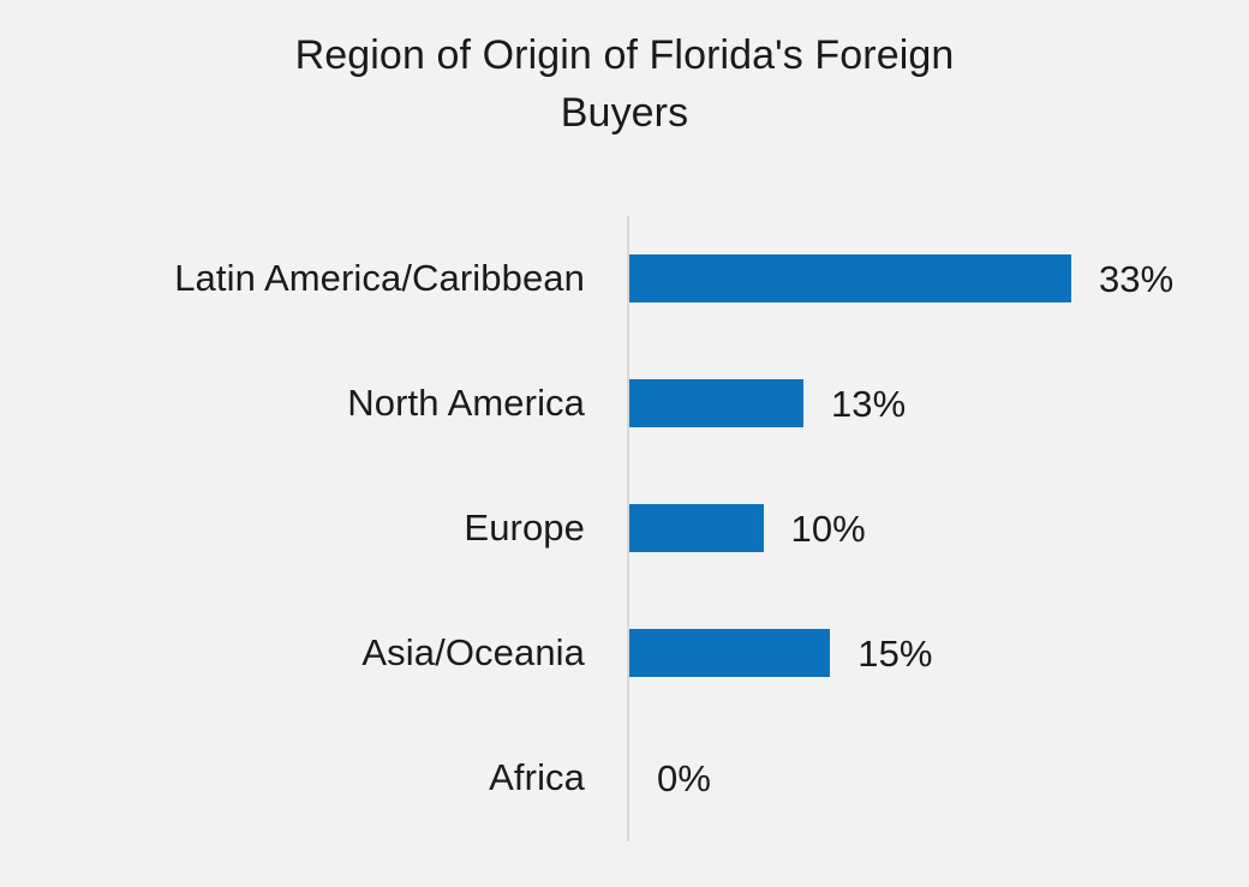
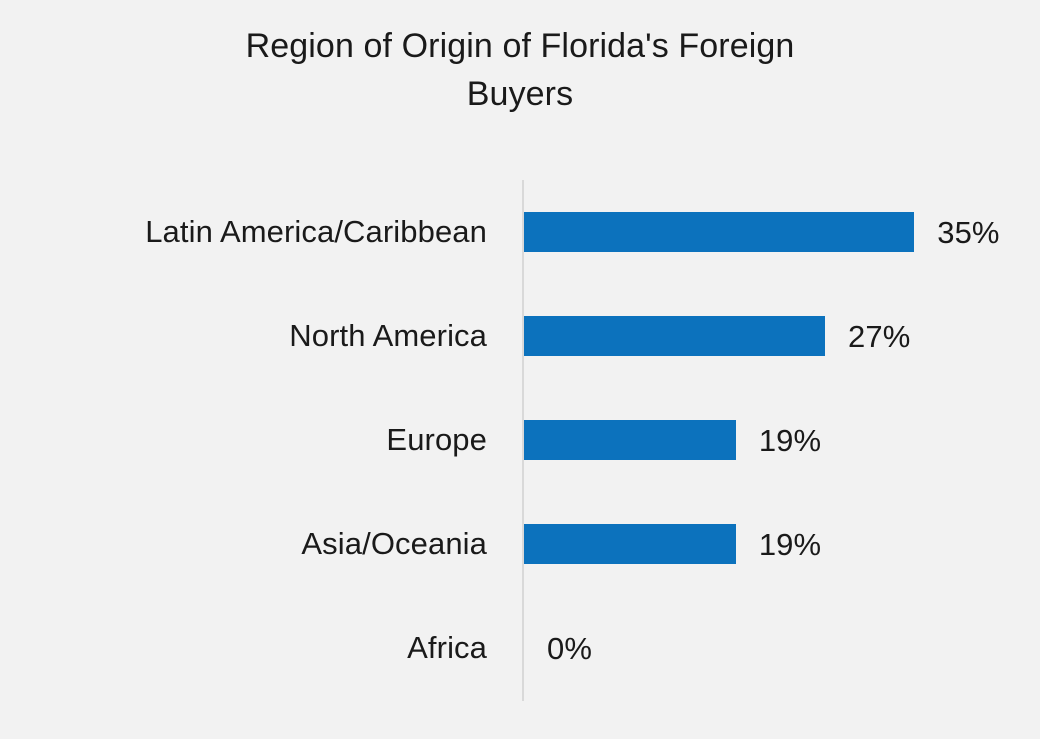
Latin America/Caribbean: 33% -> 35%
North America: 13% -> 27%
Europe: 10% -> 19%
Asia/Oceania: 15% -> 19%
